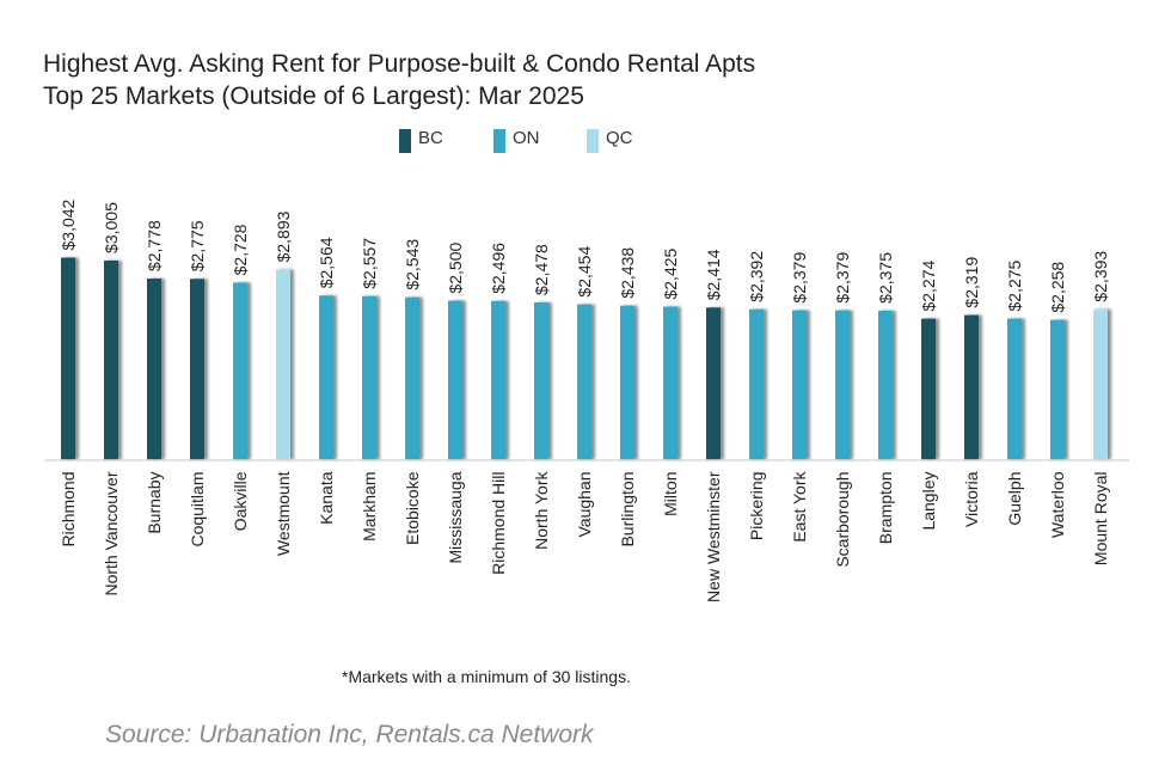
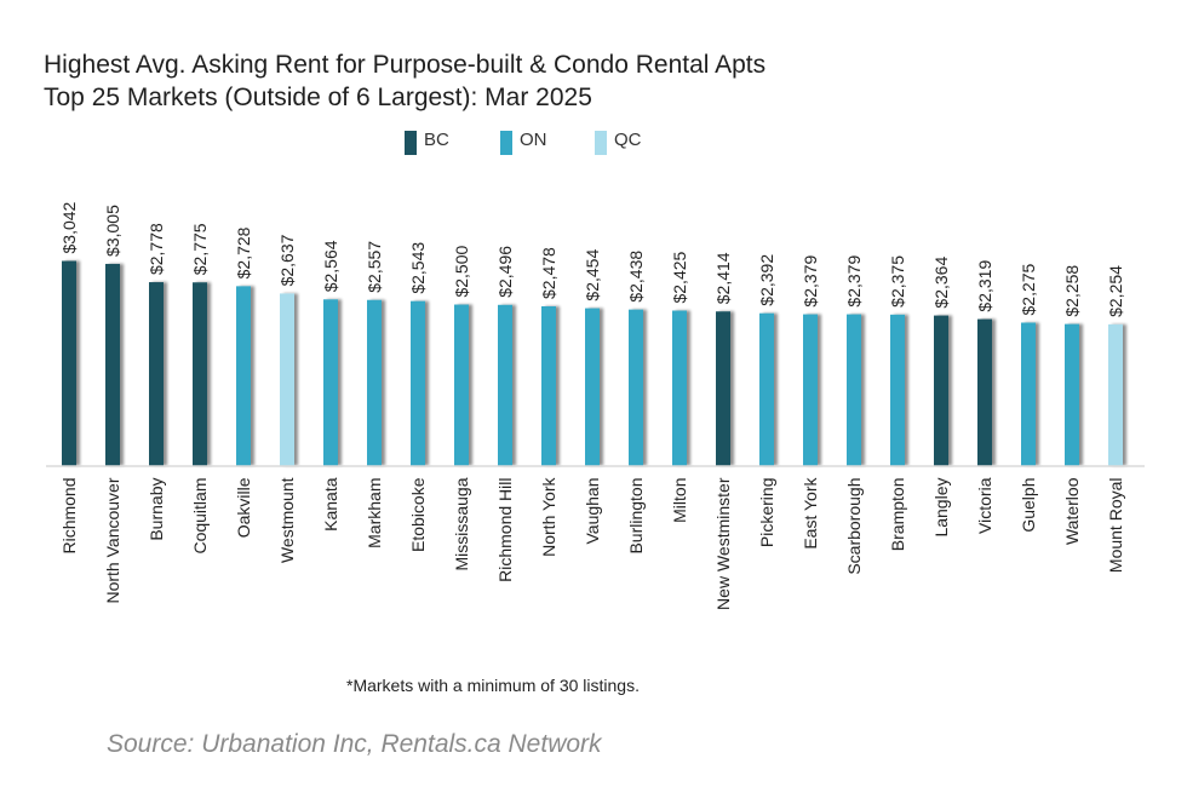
Westmount: $2,893 -> $2,637
Langley: $2,274 -> $2,364
Mount Royal: $2,393 -> $2,254
